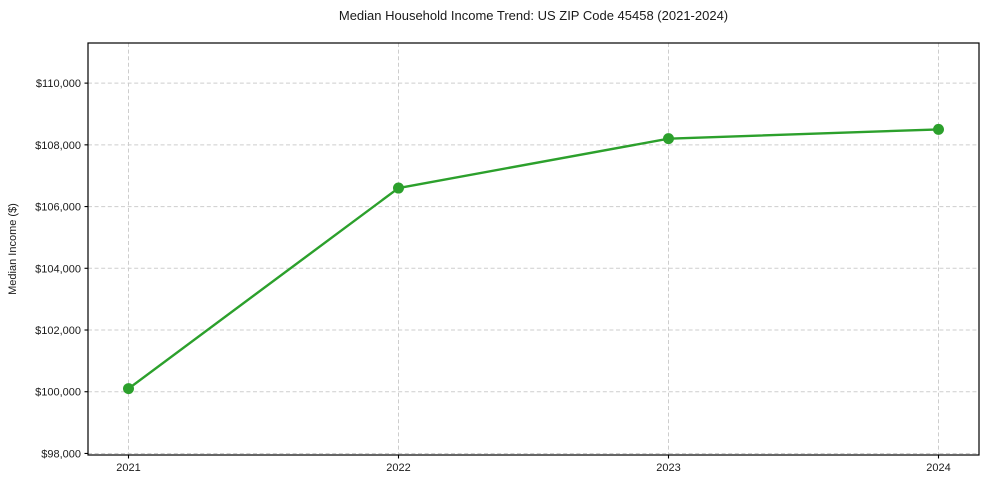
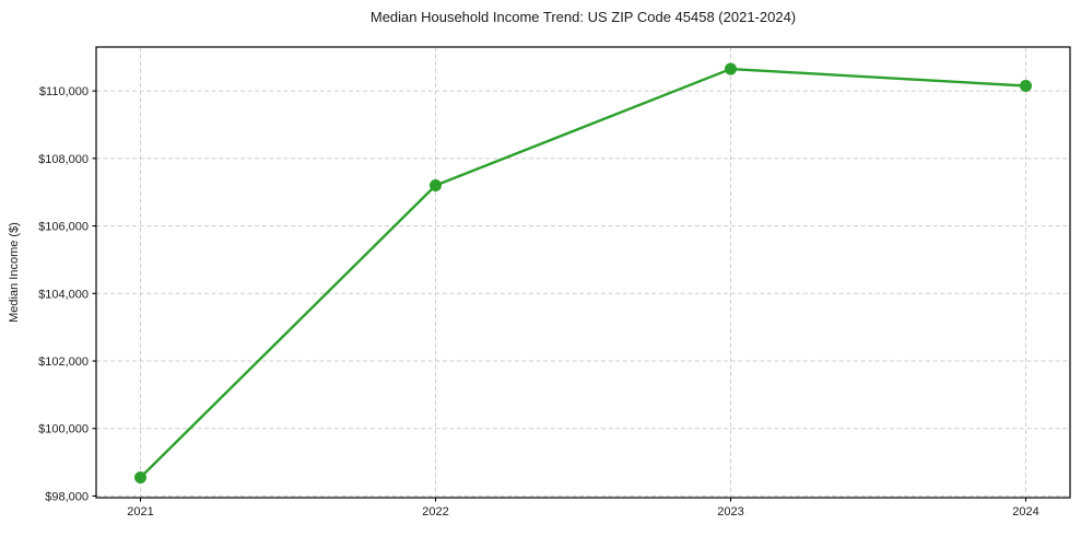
2021: $100100 -> $98600
2022: $106600 -> $107200
2023: $108200 -> $110600
2024: $108500 -> $110200
